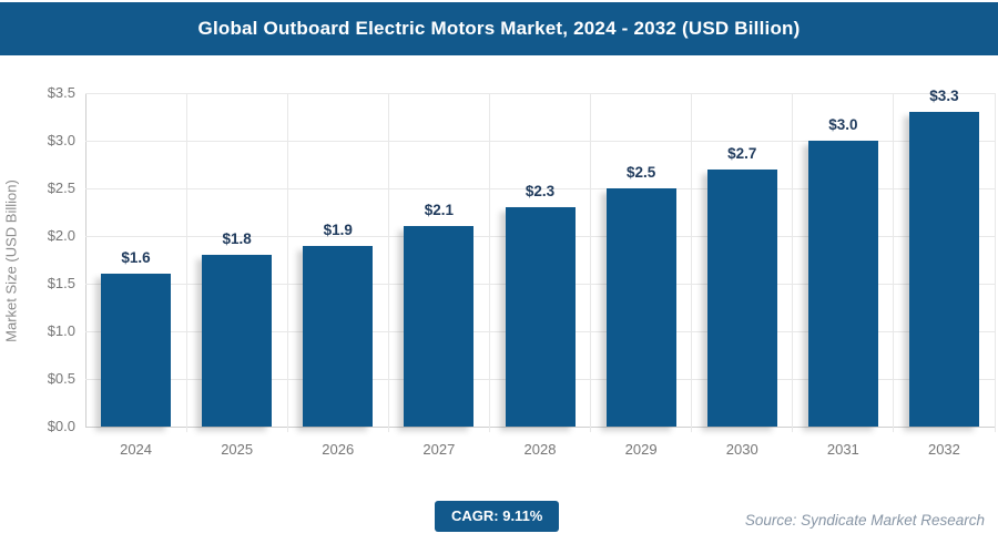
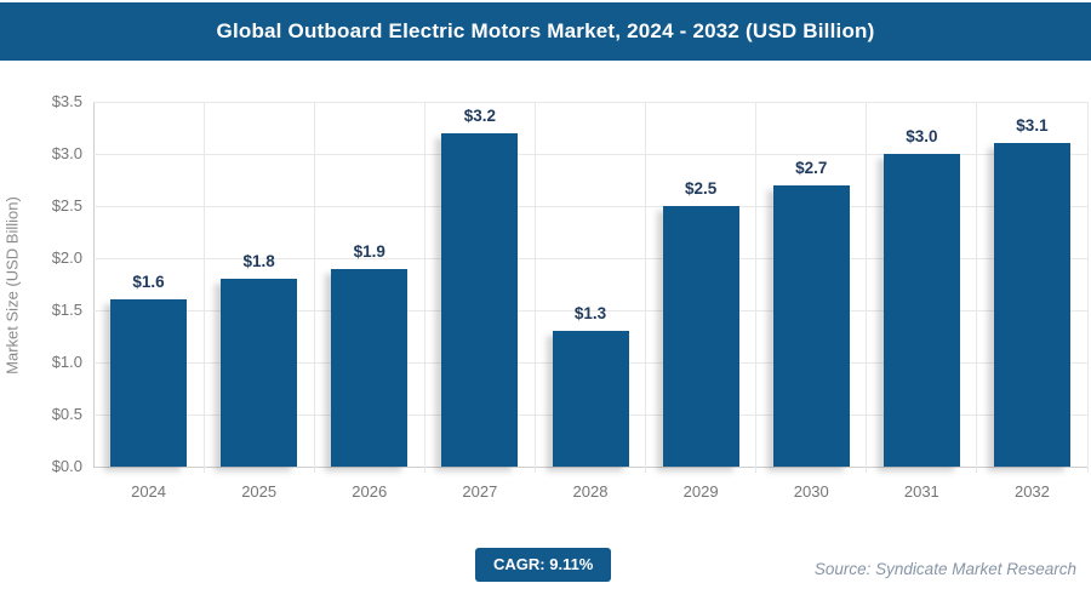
2027: $2.1 -> $3.2
2028: $2.3 -> $1.3
2032: $3.3 -> $3.1
